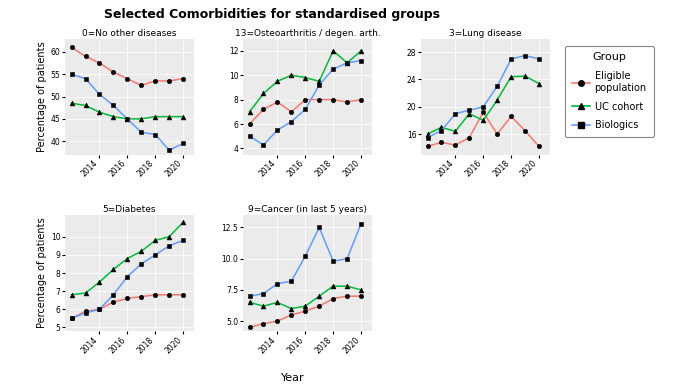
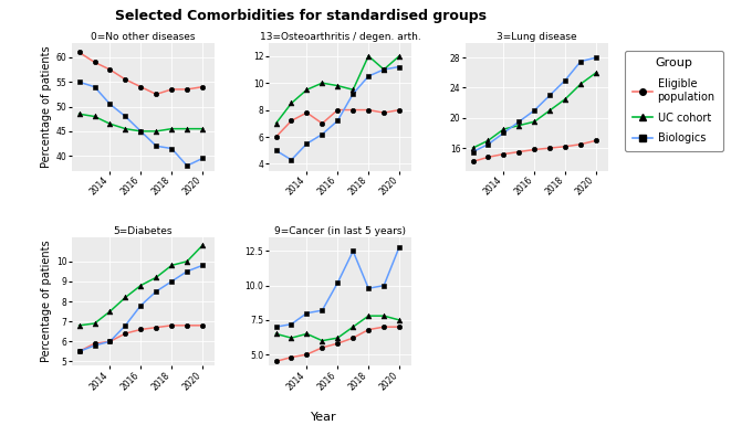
3=Lung disease/Eligible population/2014: 14.4 -> 15.2
3=Lung disease/UC cohort/2014: 16.4 -> 18.5
3=Lung disease/Biologics/2014: 19.0 -> 18.0
3=Lung disease/Eligible population/2016: 19.2 -> 15.8
3=Lung disease/UC cohort/2016: 18.0 -> 19.5
3=Lung disease/Biologics/2016: 20.0 -> 21.0
3=Lung disease/Eligible population/2018: 18.6 -> 16.2
3=Lung disease/UC cohort/2018: 24.4 -> 22.5
3=Lung disease/Biologics/2018: 27.0 -> 25.0
3=Lung disease/Eligible population/2020: 14.2 -> 17.0
3=Lung disease/UC cohort/2020: 23.4 -> 26.0
3=Lung disease/Biologics/2020: 27.0 -> 28.0
